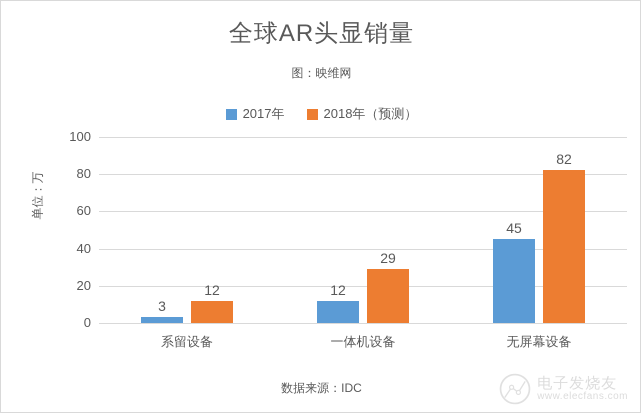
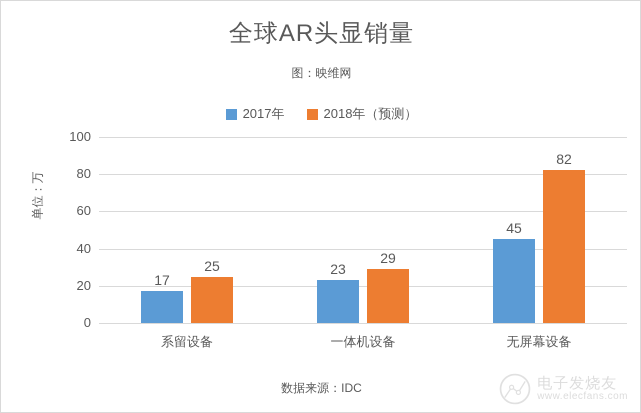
2017年/系留设备: 3 -> 17
2018年（预测）/系留设备: 12 -> 25
2017年/一体机设备: 12 -> 23
